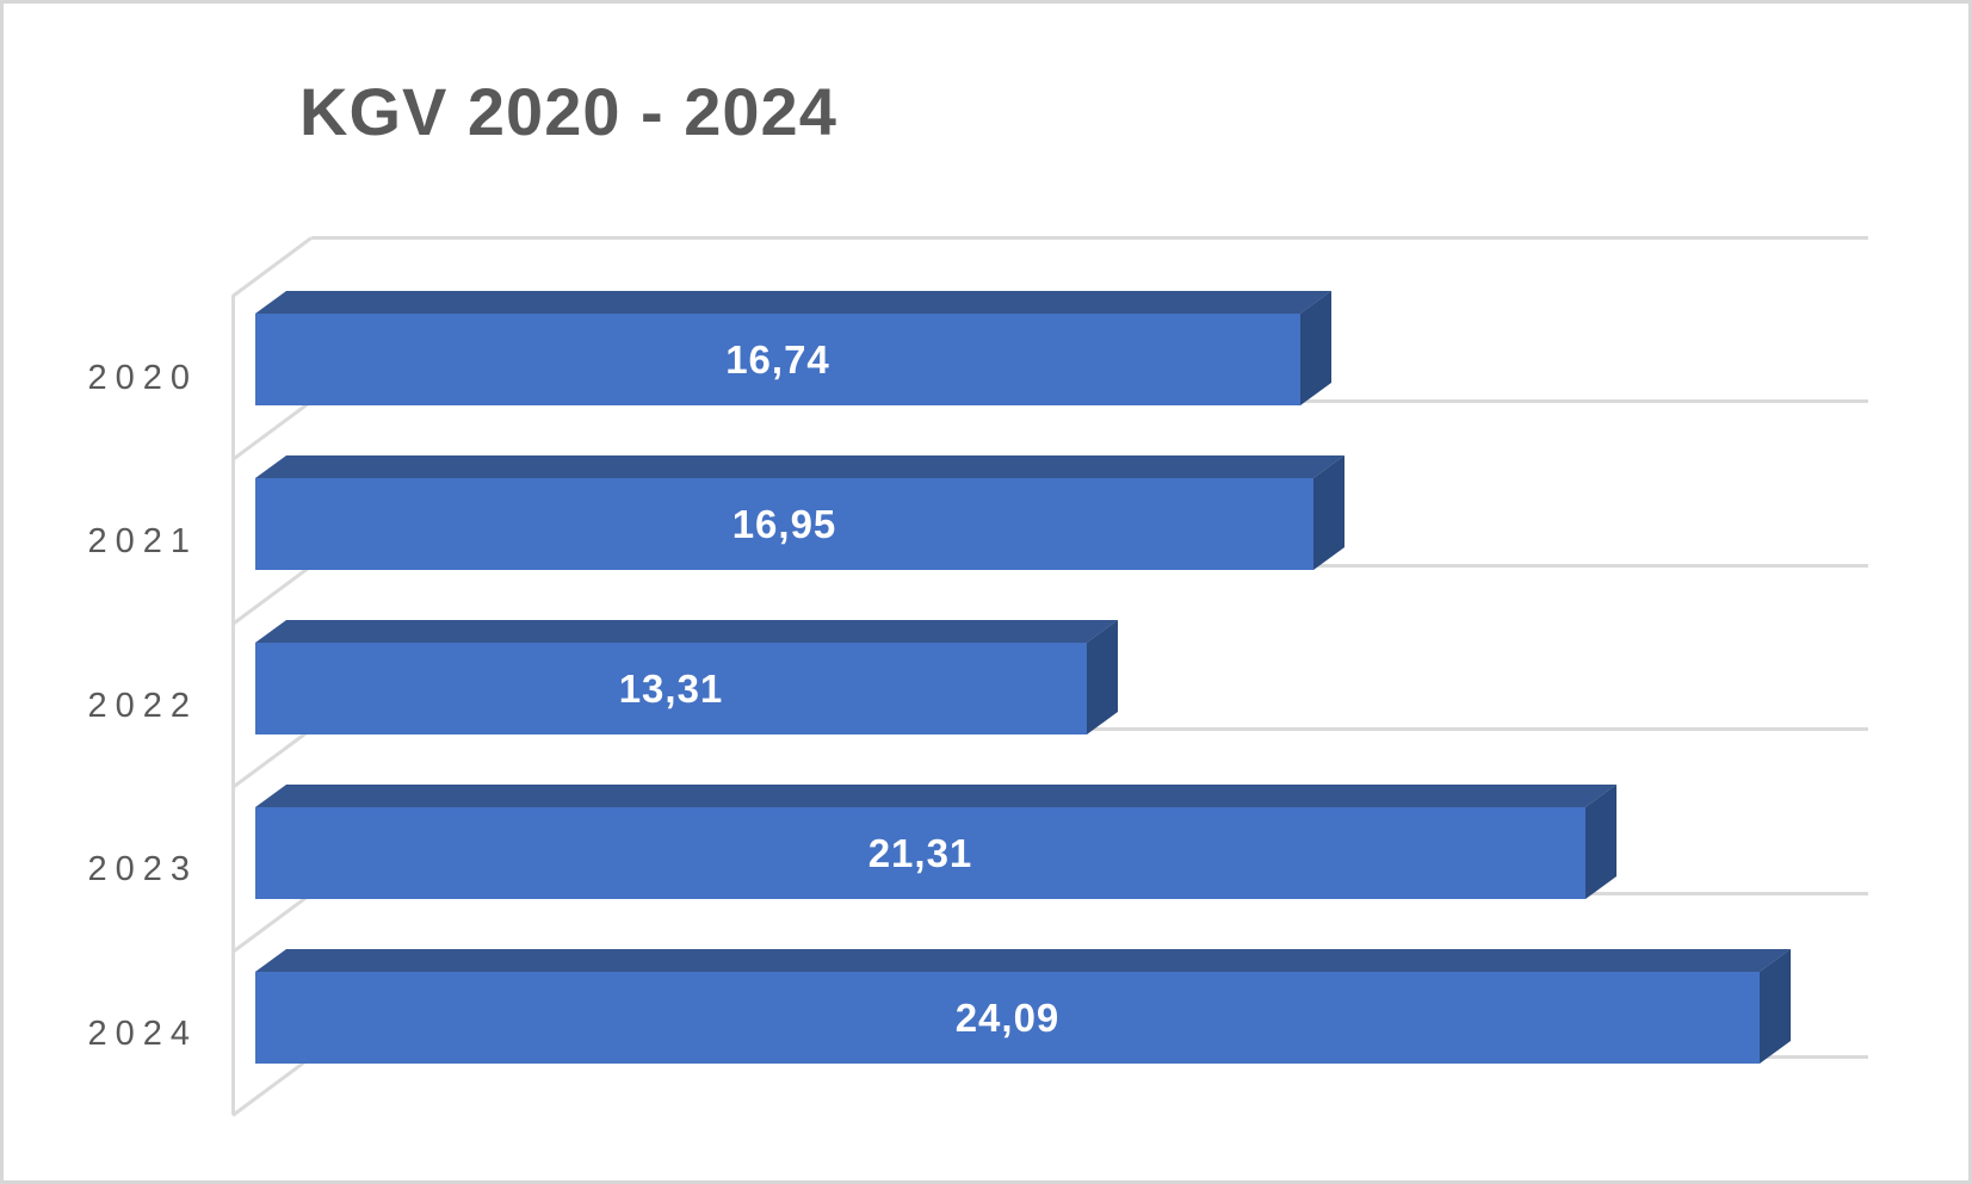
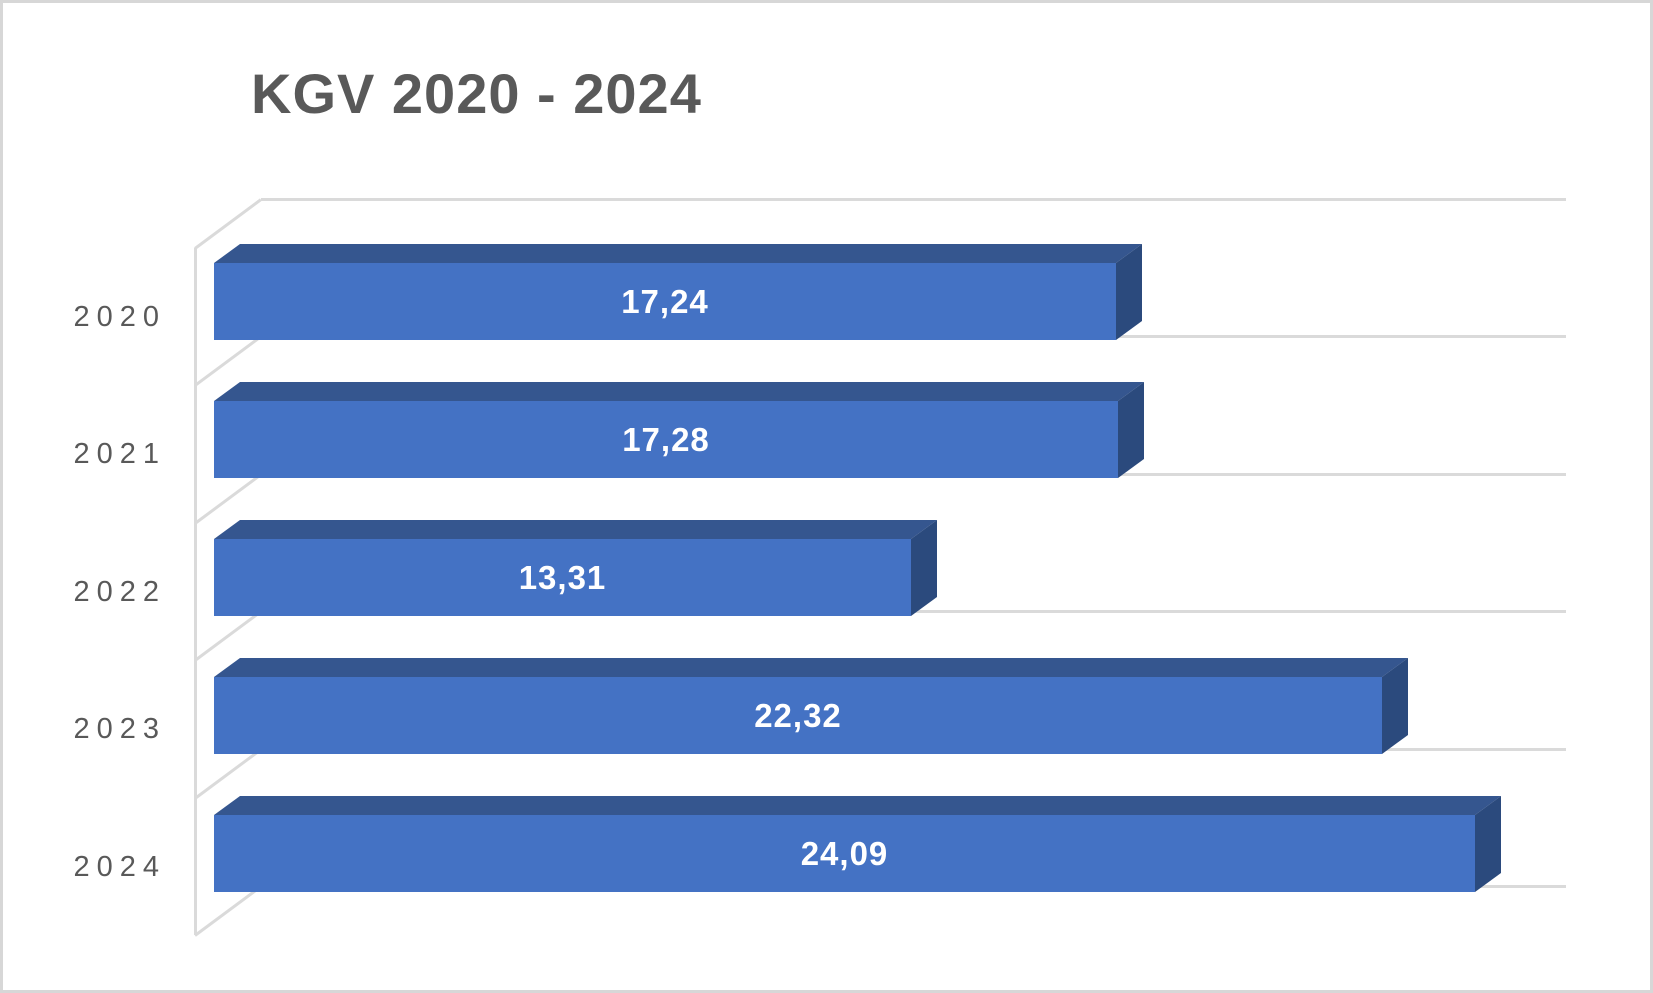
2020: 16,74 -> 17,24
2021: 16,95 -> 17,28
2023: 21,31 -> 22,32
